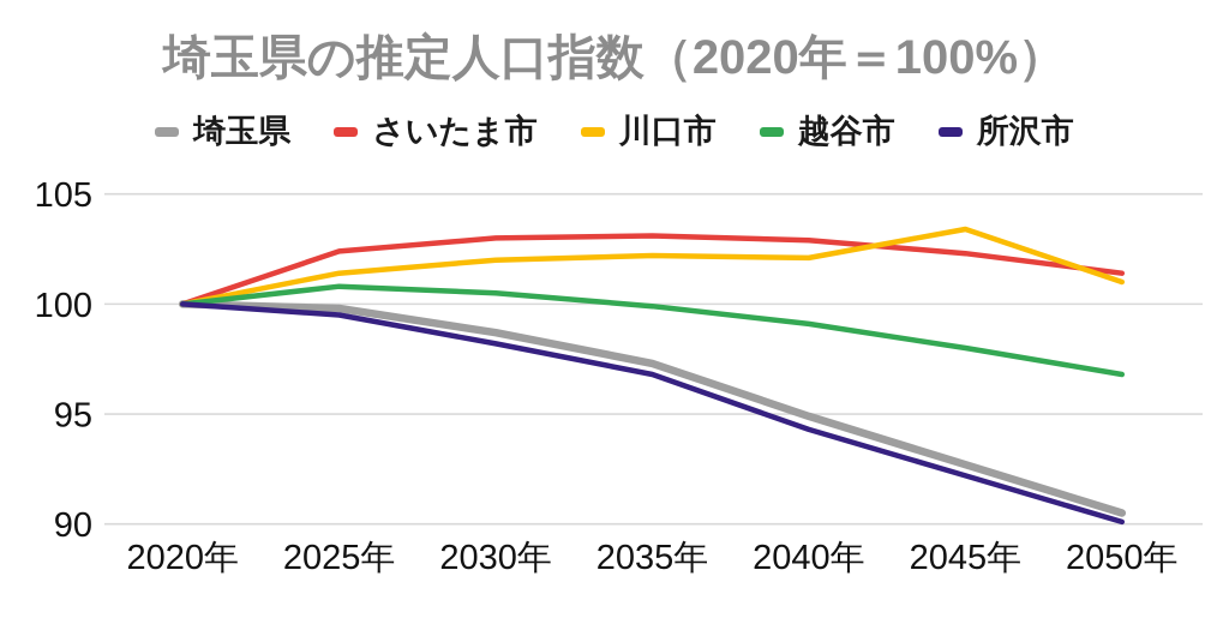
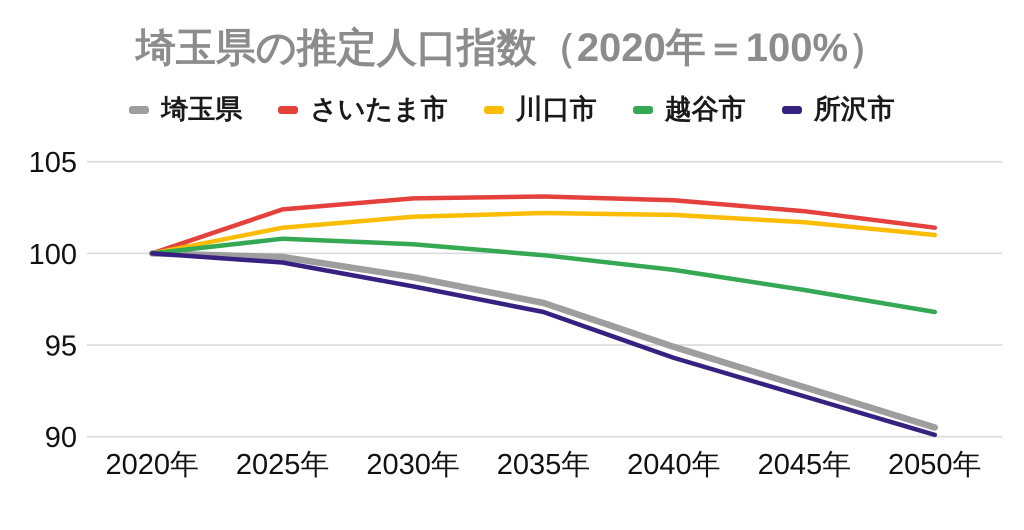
川口市/2045年: 103.4 -> 101.7
